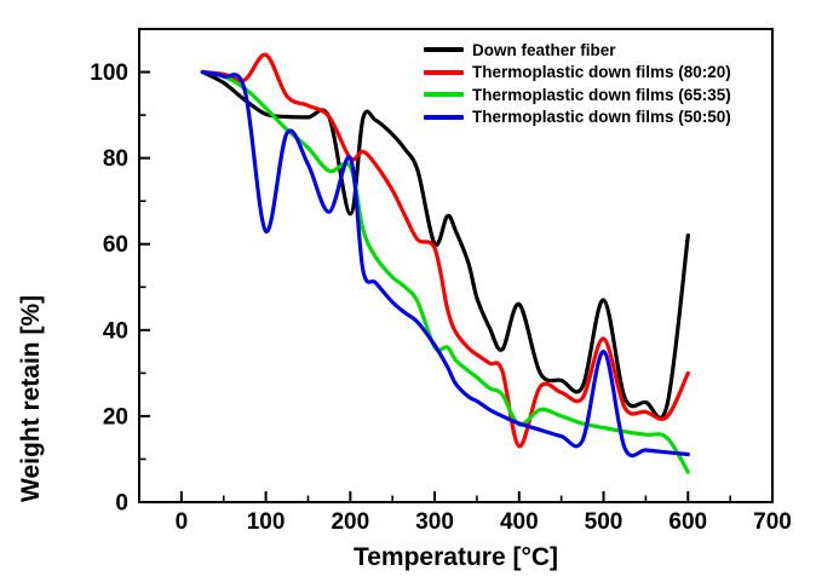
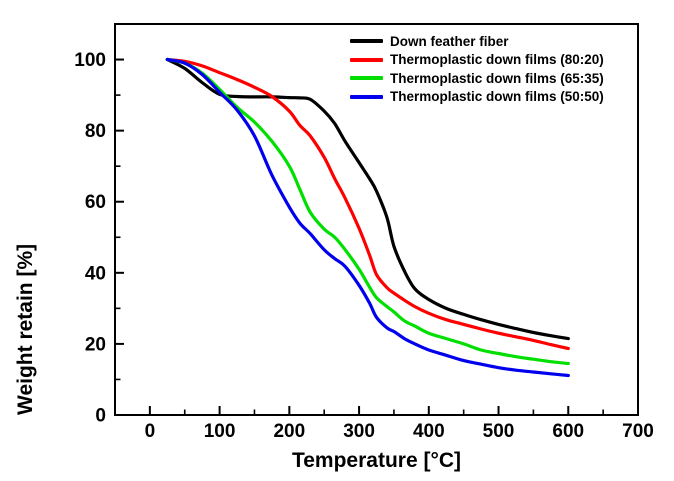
Thermoplastic down films (80:20)/100: 104 -> 96
Thermoplastic down films (50:50)/100: 63 -> 91
Down feather fiber/200: 67 -> 89
Thermoplastic down films (80:20)/200: 80 -> 86
Thermoplastic down films (65:35)/200: 78 -> 70
Thermoplastic down films (50:50)/200: 80 -> 58
Down feather fiber/300: 60 -> 71
Thermoplastic down films (80:20)/300: 59 -> 52
Thermoplastic down films (65:35)/300: 36 -> 41
Down feather fiber/400: 46 -> 32
Thermoplastic down films (80:20)/400: 13 -> 29
Thermoplastic down films (65:35)/400: 18 -> 23
Down feather fiber/500: 47 -> 26
Thermoplastic down films (80:20)/500: 38 -> 23
Thermoplastic down films (50:50)/500: 35 -> 13
Down feather fiber/600: 62 -> 22
Thermoplastic down films (80:20)/600: 30 -> 19
Thermoplastic down films (65:35)/600: 7 -> 14
